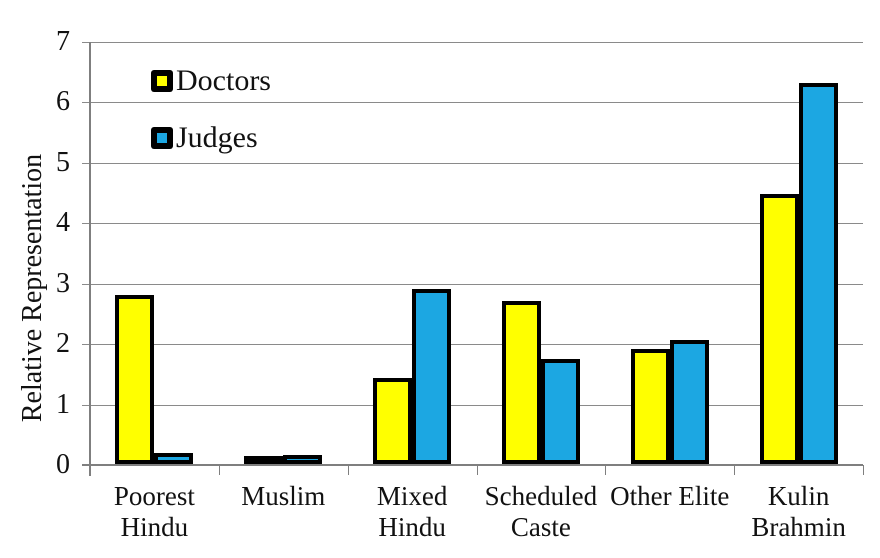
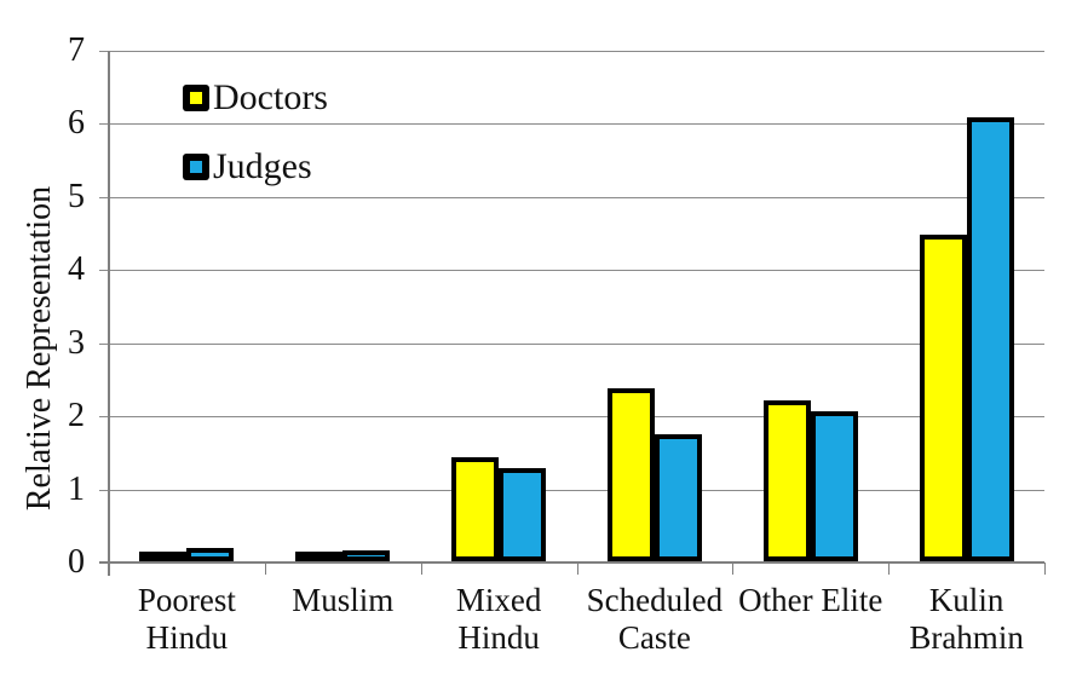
Doctors/Poorest Hindu: 2.8 -> 0.1
Judges/Mixed Hindu: 2.9 -> 1.3
Doctors/Scheduled Caste: 2.7 -> 2.4
Doctors/Other Elite: 1.9 -> 2.2
Judges/Kulin Brahmin: 6.3 -> 6.1
